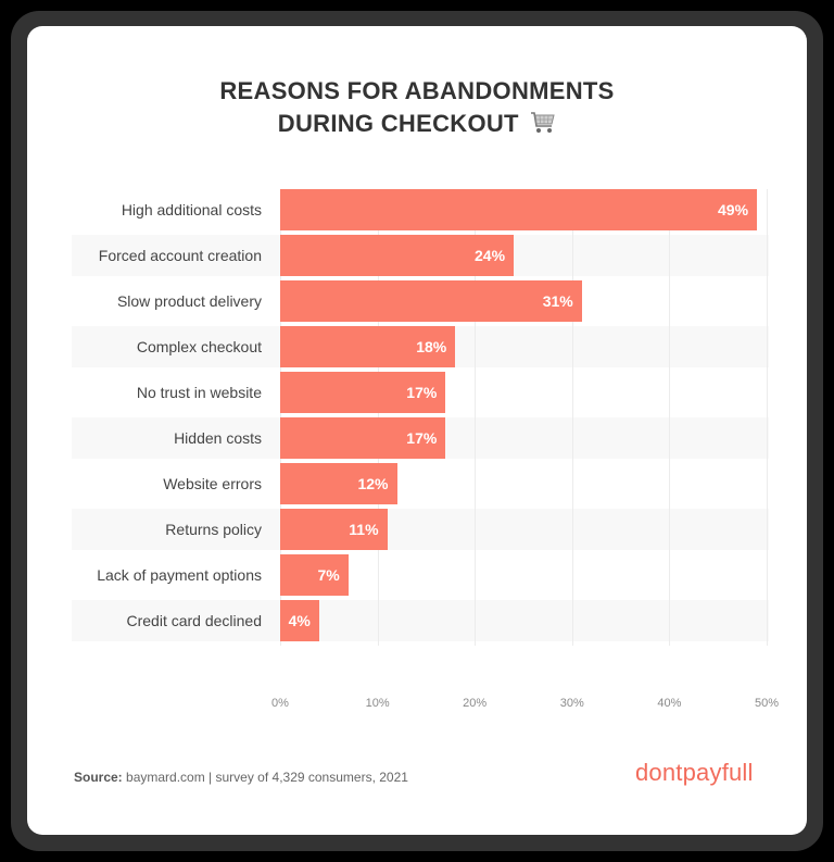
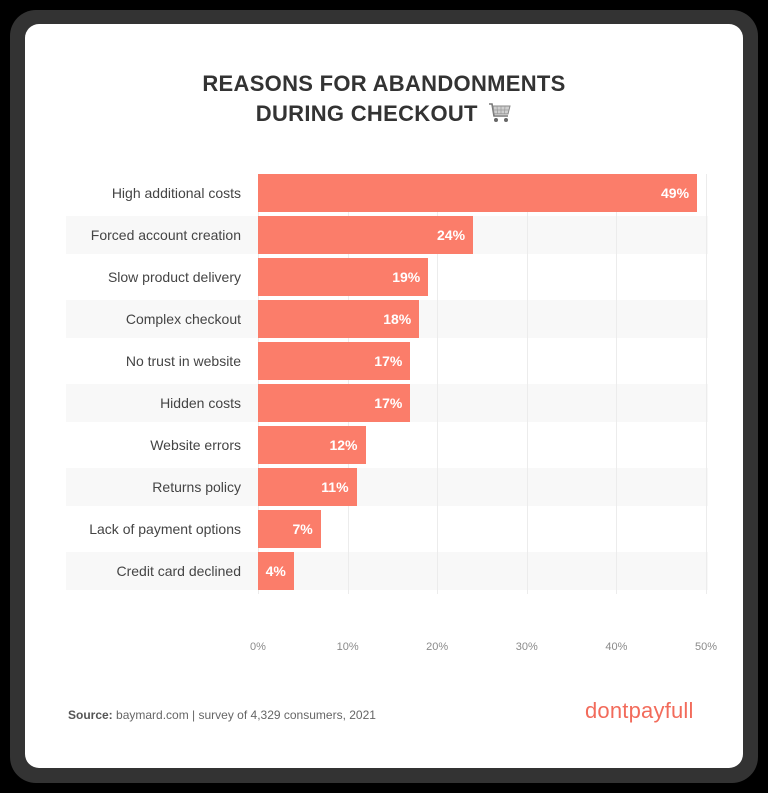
Slow product delivery: 31% -> 19%
